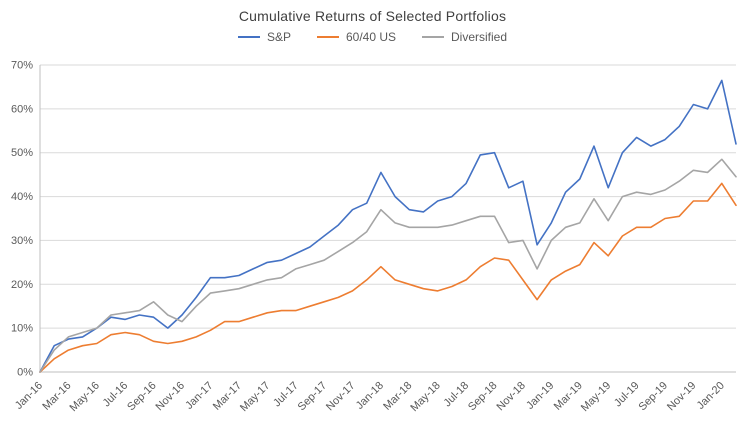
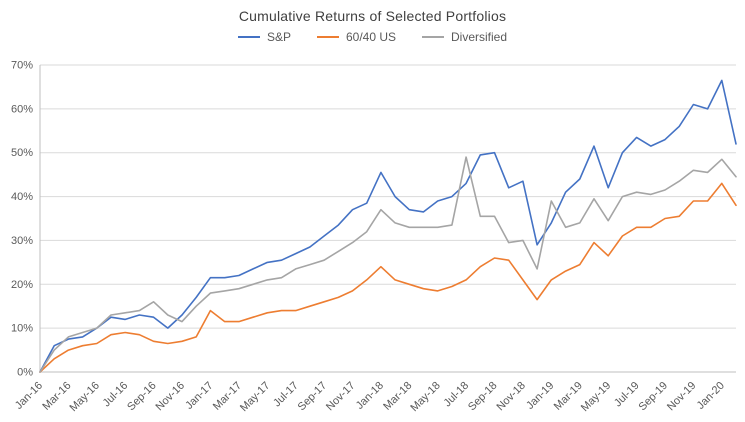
60/40 US/Jan-17: 10% -> 14%
Diversified/Jul-18: 34% -> 49%
Diversified/Jan-19: 30% -> 39%
